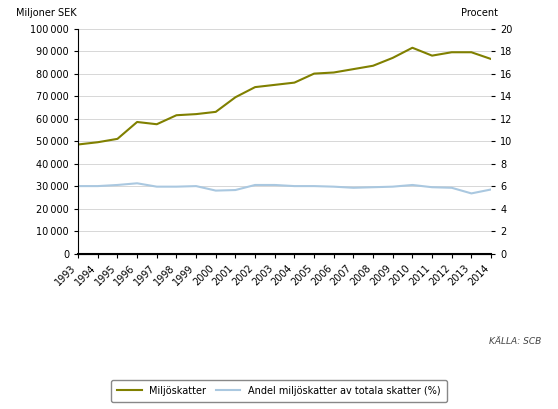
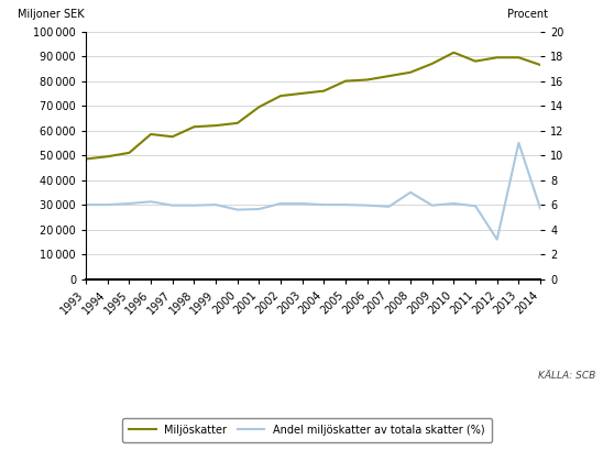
Andel miljöskatter av totala skatter (%)/2008: 5.9 -> 7.0
Andel miljöskatter av totala skatter (%)/2012: 5.8 -> 3.2
Andel miljöskatter av totala skatter (%)/2013: 5.3 -> 11.0
